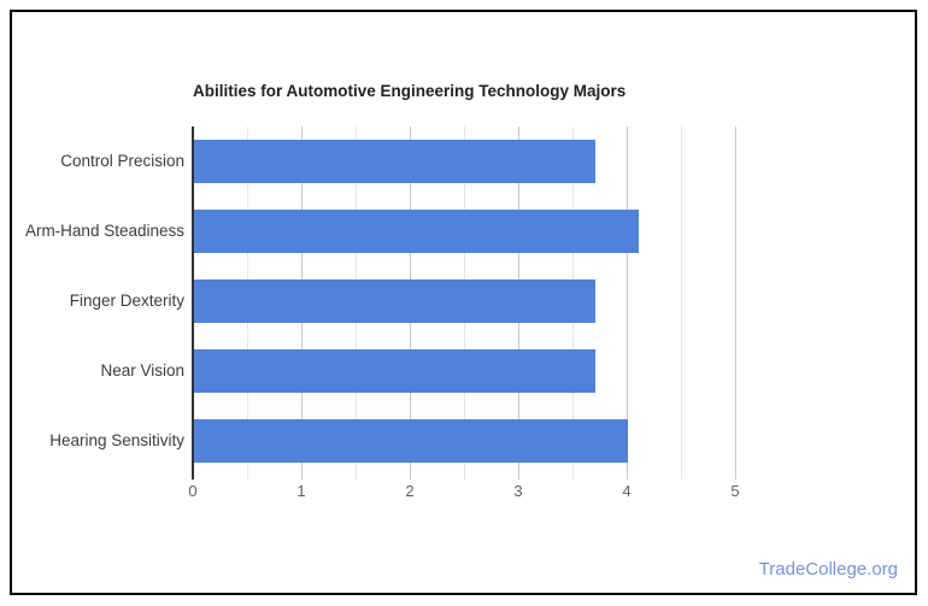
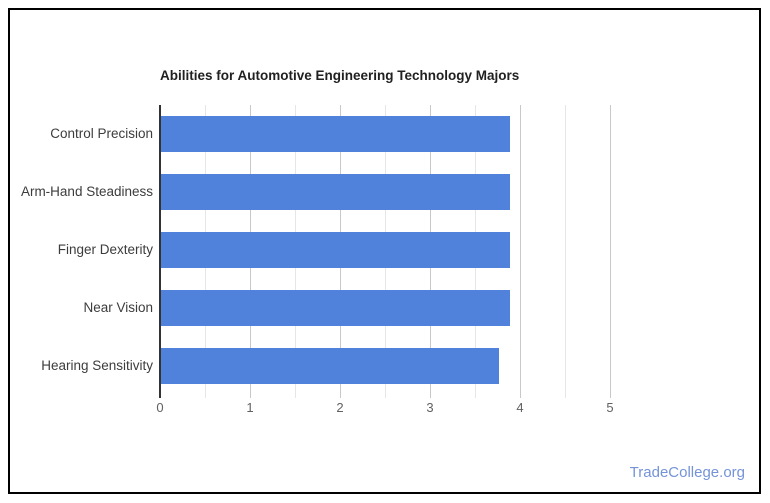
Control Precision: 3.7 -> 3.9
Arm-Hand Steadiness: 4.1 -> 3.9
Finger Dexterity: 3.7 -> 3.9
Near Vision: 3.7 -> 3.9
Hearing Sensitivity: 4.0 -> 3.8
